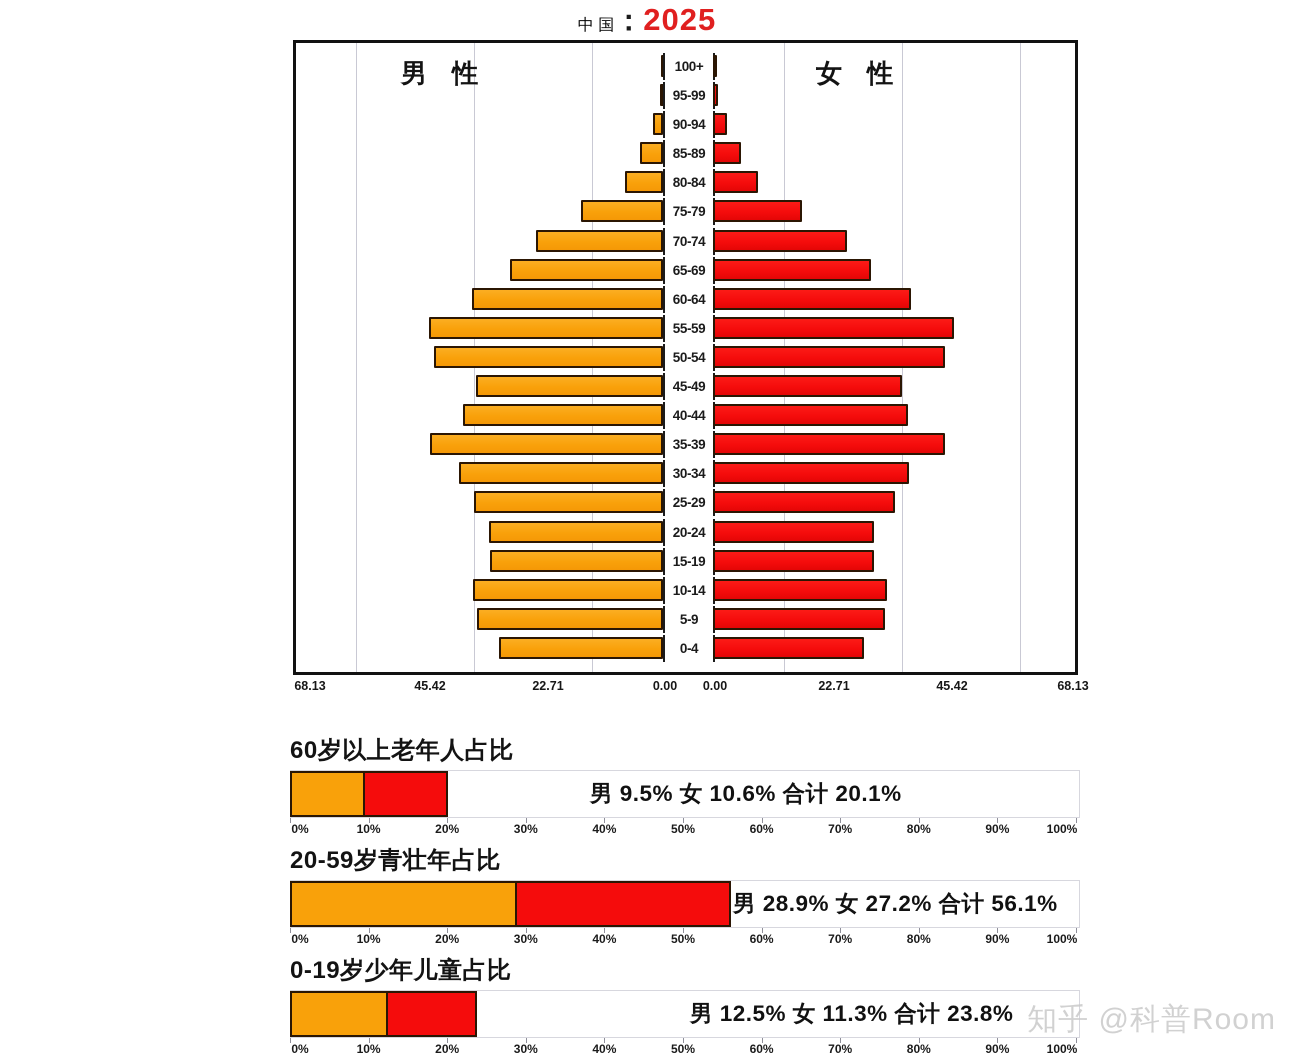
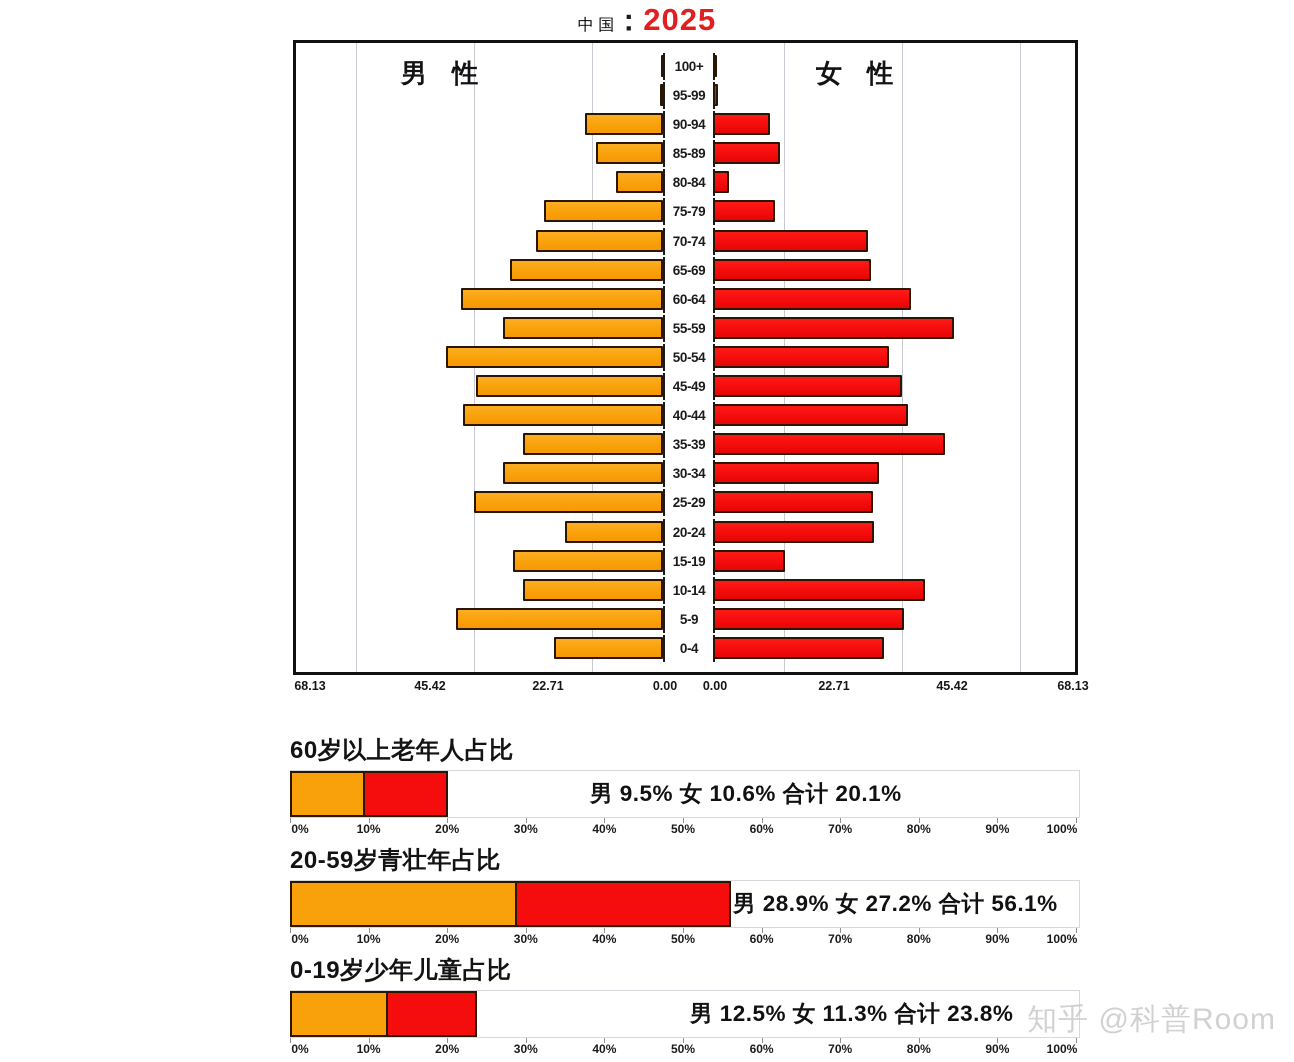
男性/90-94: 2 -> 15
女性/90-94: 3 -> 11
男性/85-89: 4 -> 13
女性/85-89: 5 -> 13
男性/80-84: 7 -> 9
女性/80-84: 9 -> 3
男性/75-79: 16 -> 23
女性/75-79: 17 -> 12
女性/70-74: 26 -> 30
男性/60-64: 37 -> 39
男性/55-59: 45 -> 31
男性/50-54: 44 -> 42
女性/50-54: 45 -> 34
男性/35-39: 45 -> 27
男性/30-34: 39 -> 31
女性/30-34: 38 -> 32
女性/25-29: 35 -> 31
男性/20-24: 34 -> 19
男性/15-19: 34 -> 29
女性/15-19: 31 -> 14
男性/10-14: 37 -> 27
女性/10-14: 34 -> 41
男性/5-9: 36 -> 40
女性/5-9: 33 -> 37
男性/0-4: 32 -> 21
女性/0-4: 29 -> 33
